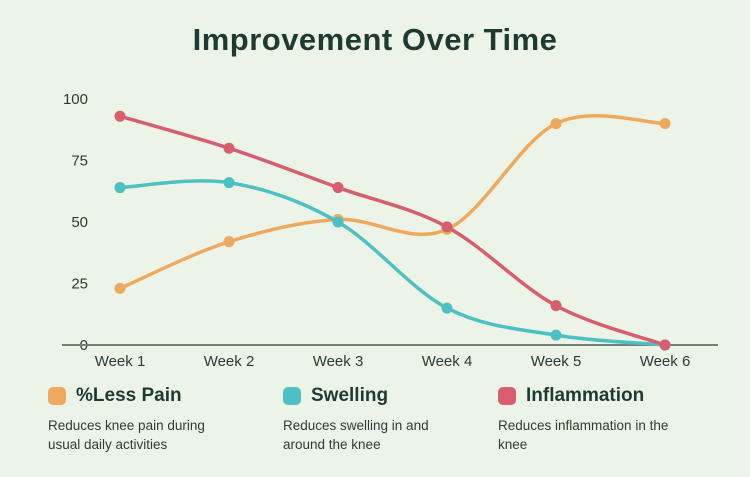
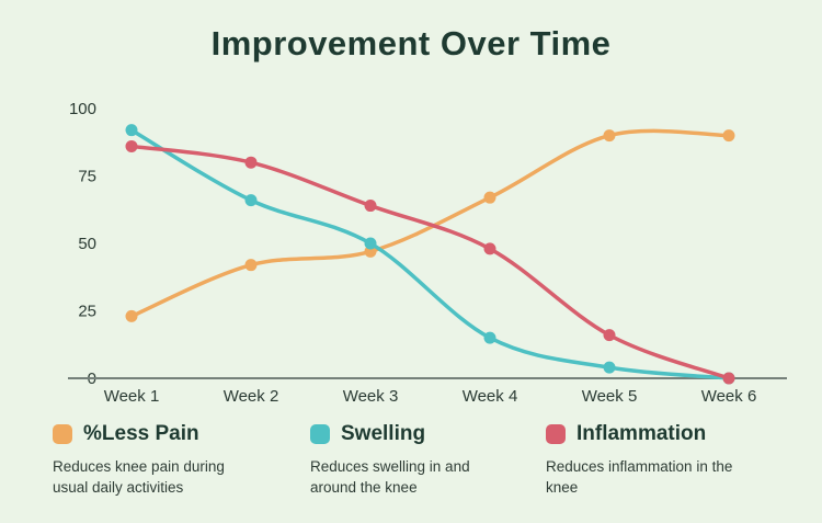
Swelling/Week 1: 64 -> 92
Inflammation/Week 1: 93 -> 86
%Less Pain/Week 3: 51 -> 47
%Less Pain/Week 4: 47 -> 67
